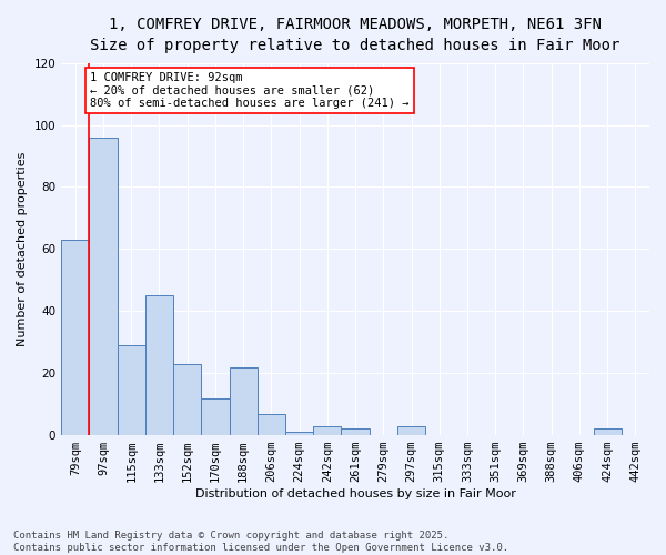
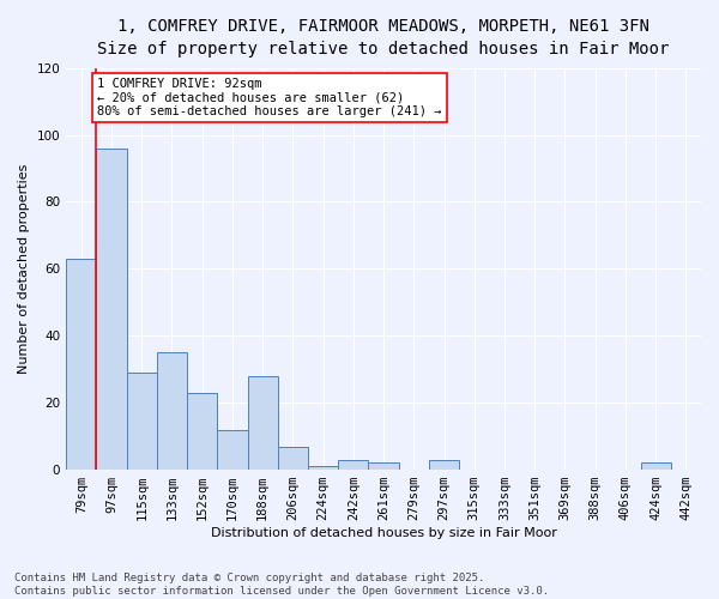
133sqm: 45 -> 35
188sqm: 22 -> 28
